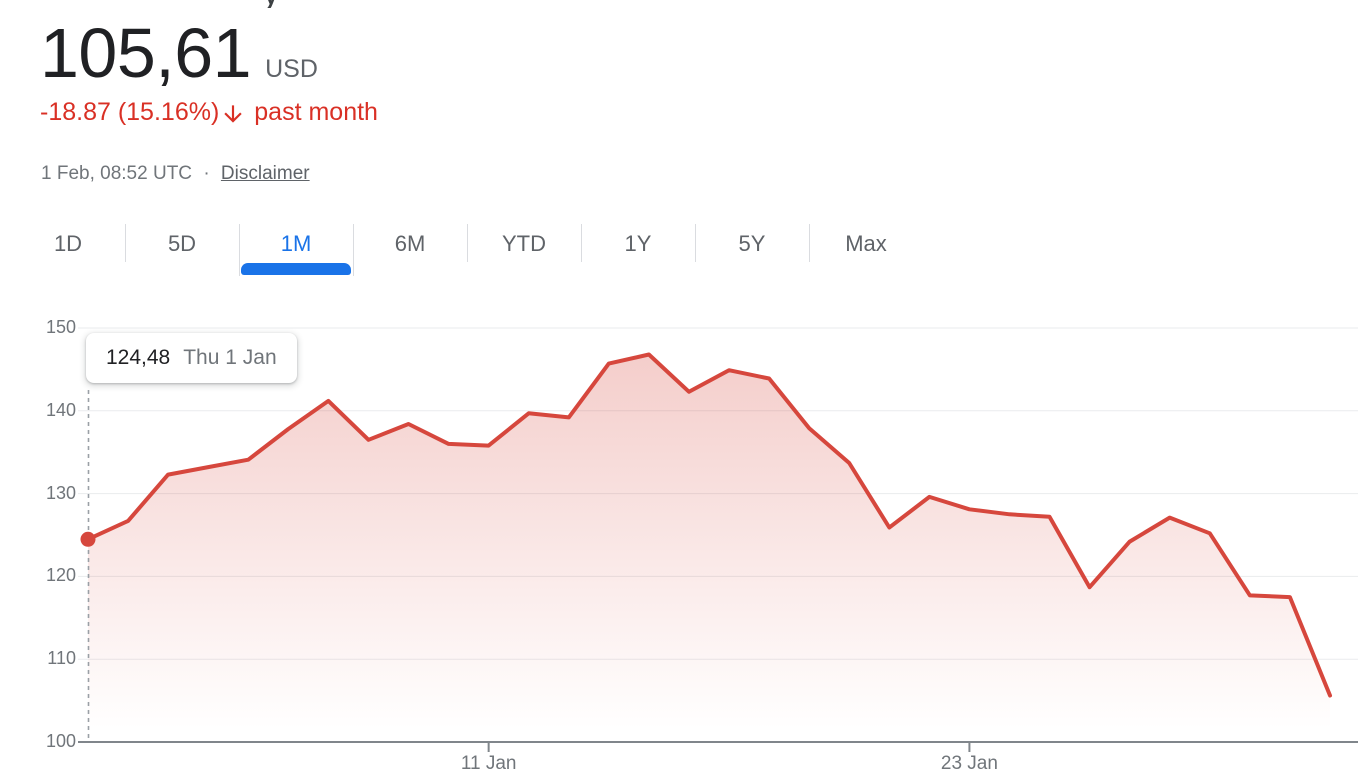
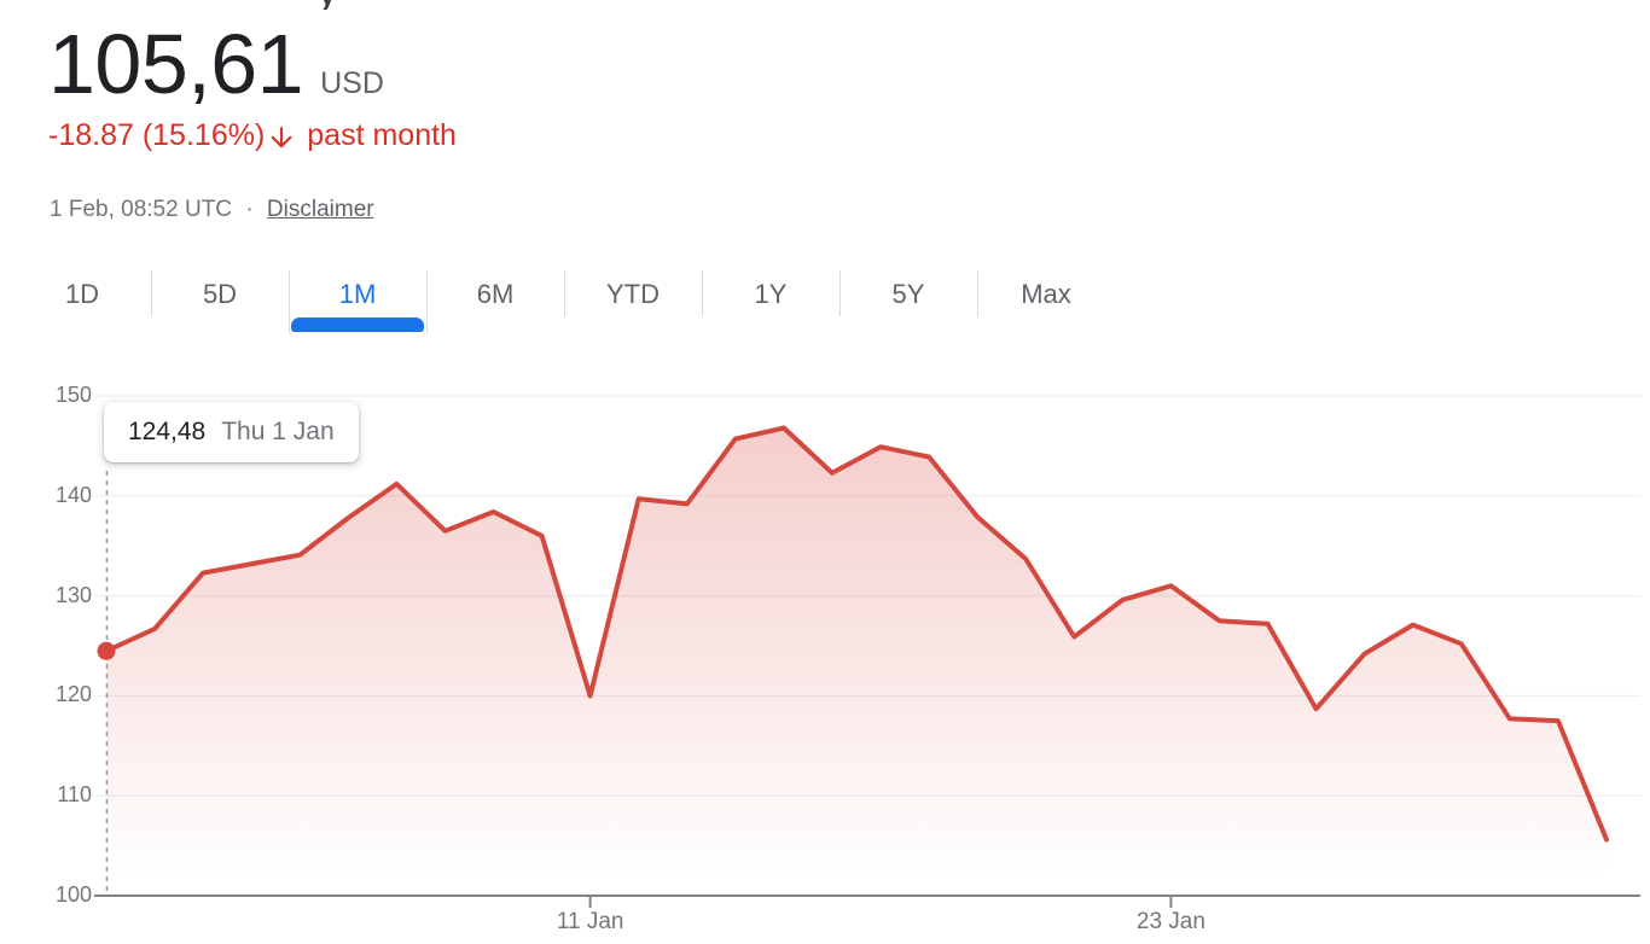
11 Jan: 136 -> 120
23 Jan: 128 -> 131
